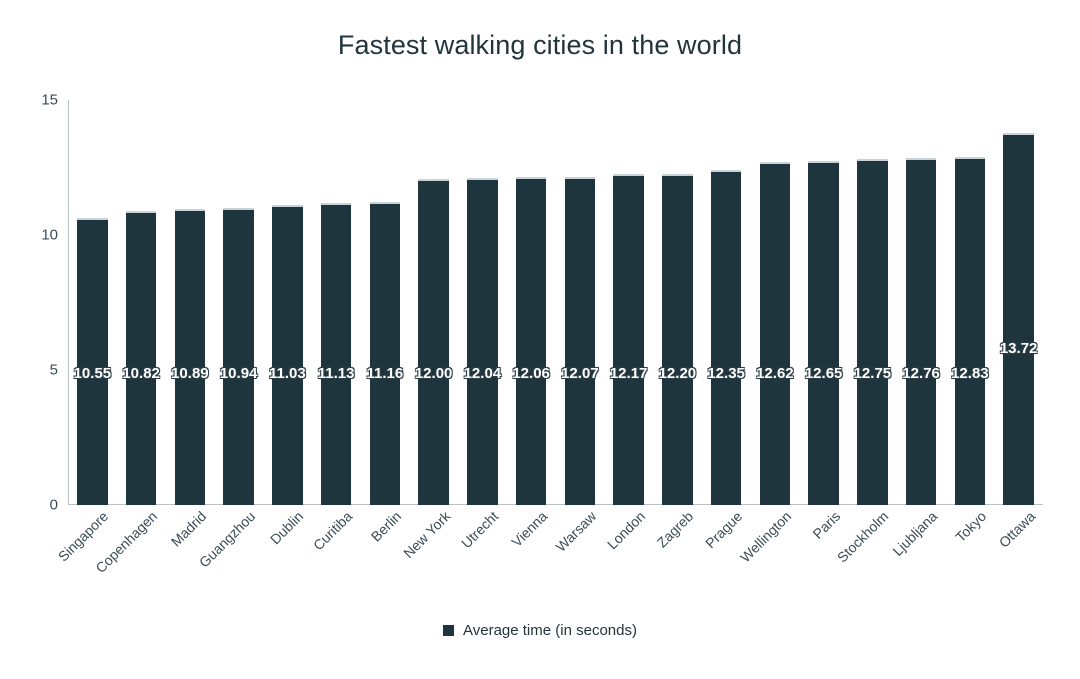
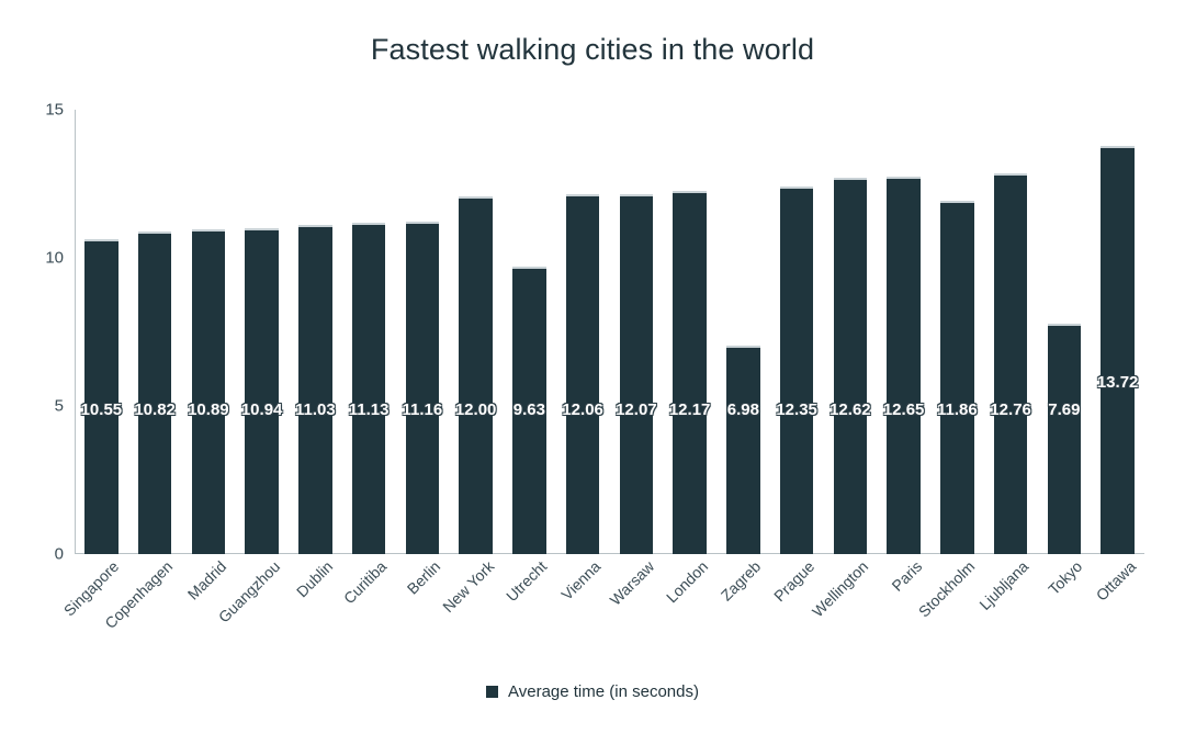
Utrecht: 12.04 -> 9.63
Zagreb: 12.20 -> 6.98
Stockholm: 12.75 -> 11.86
Tokyo: 12.83 -> 7.69
